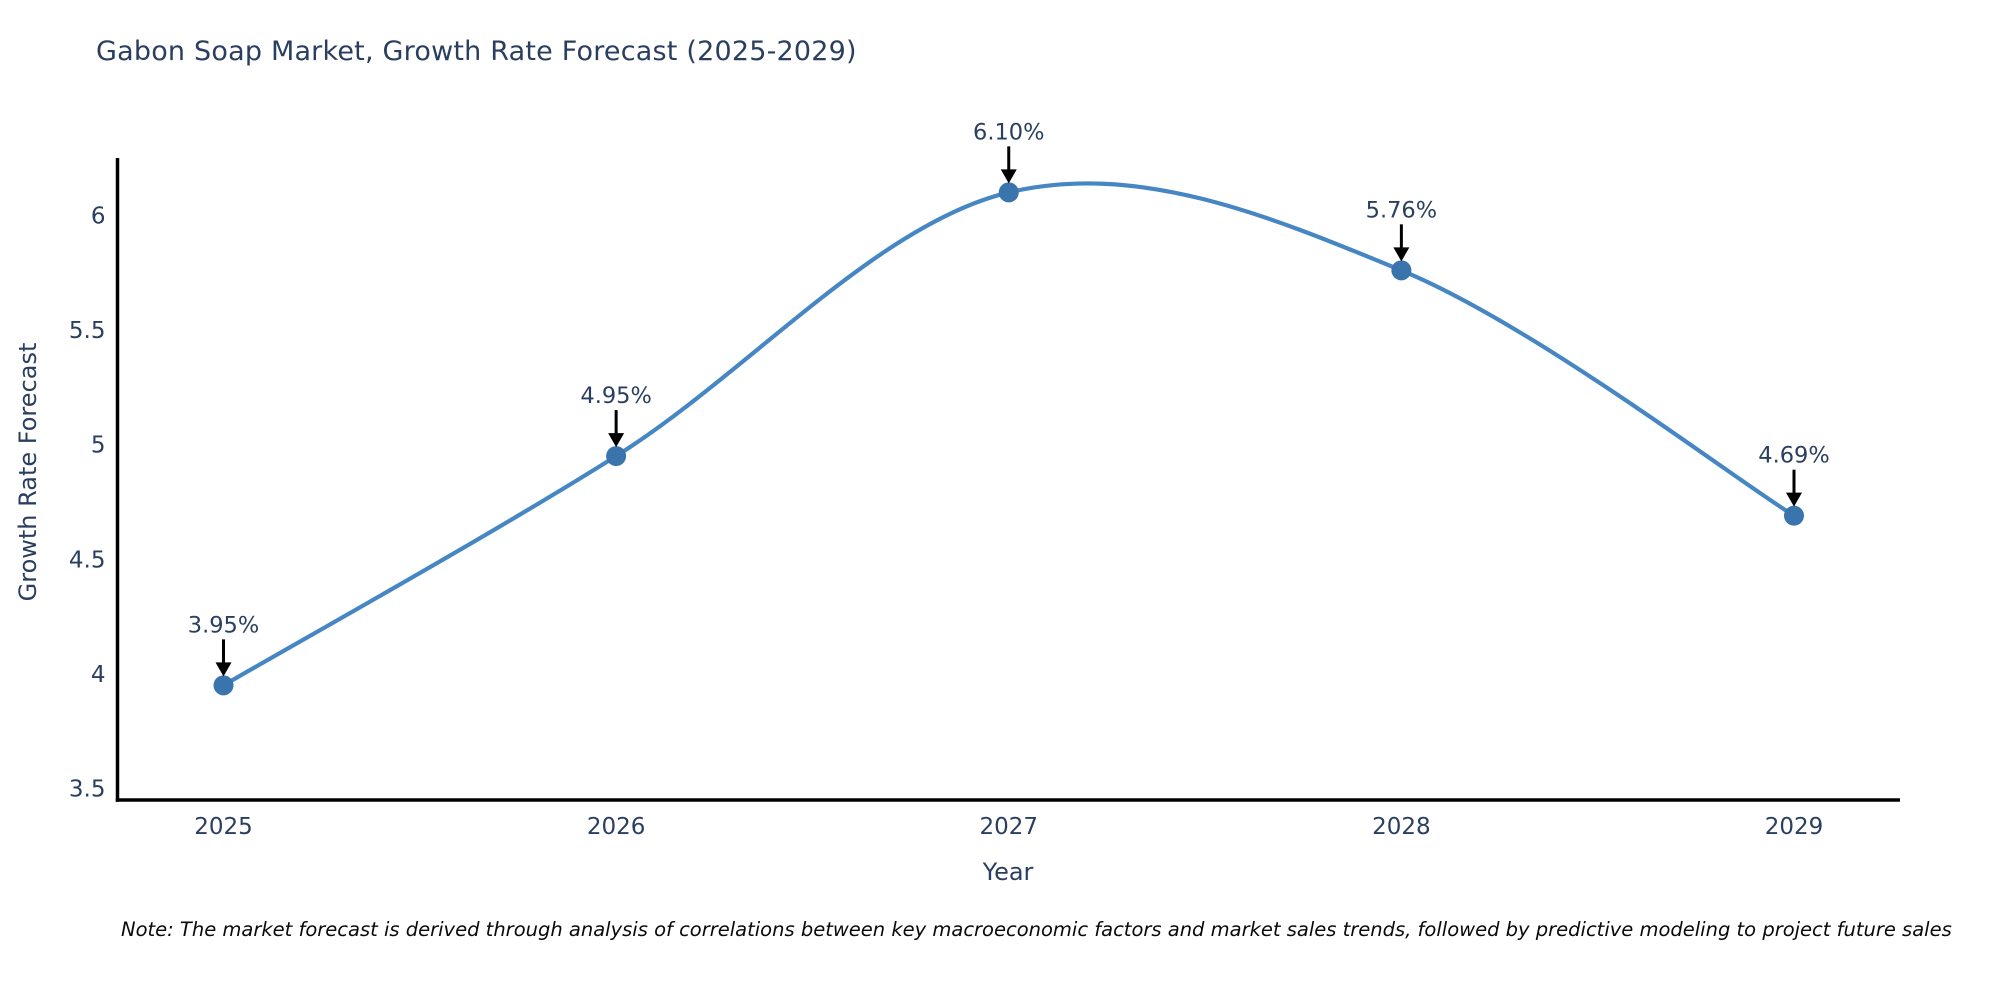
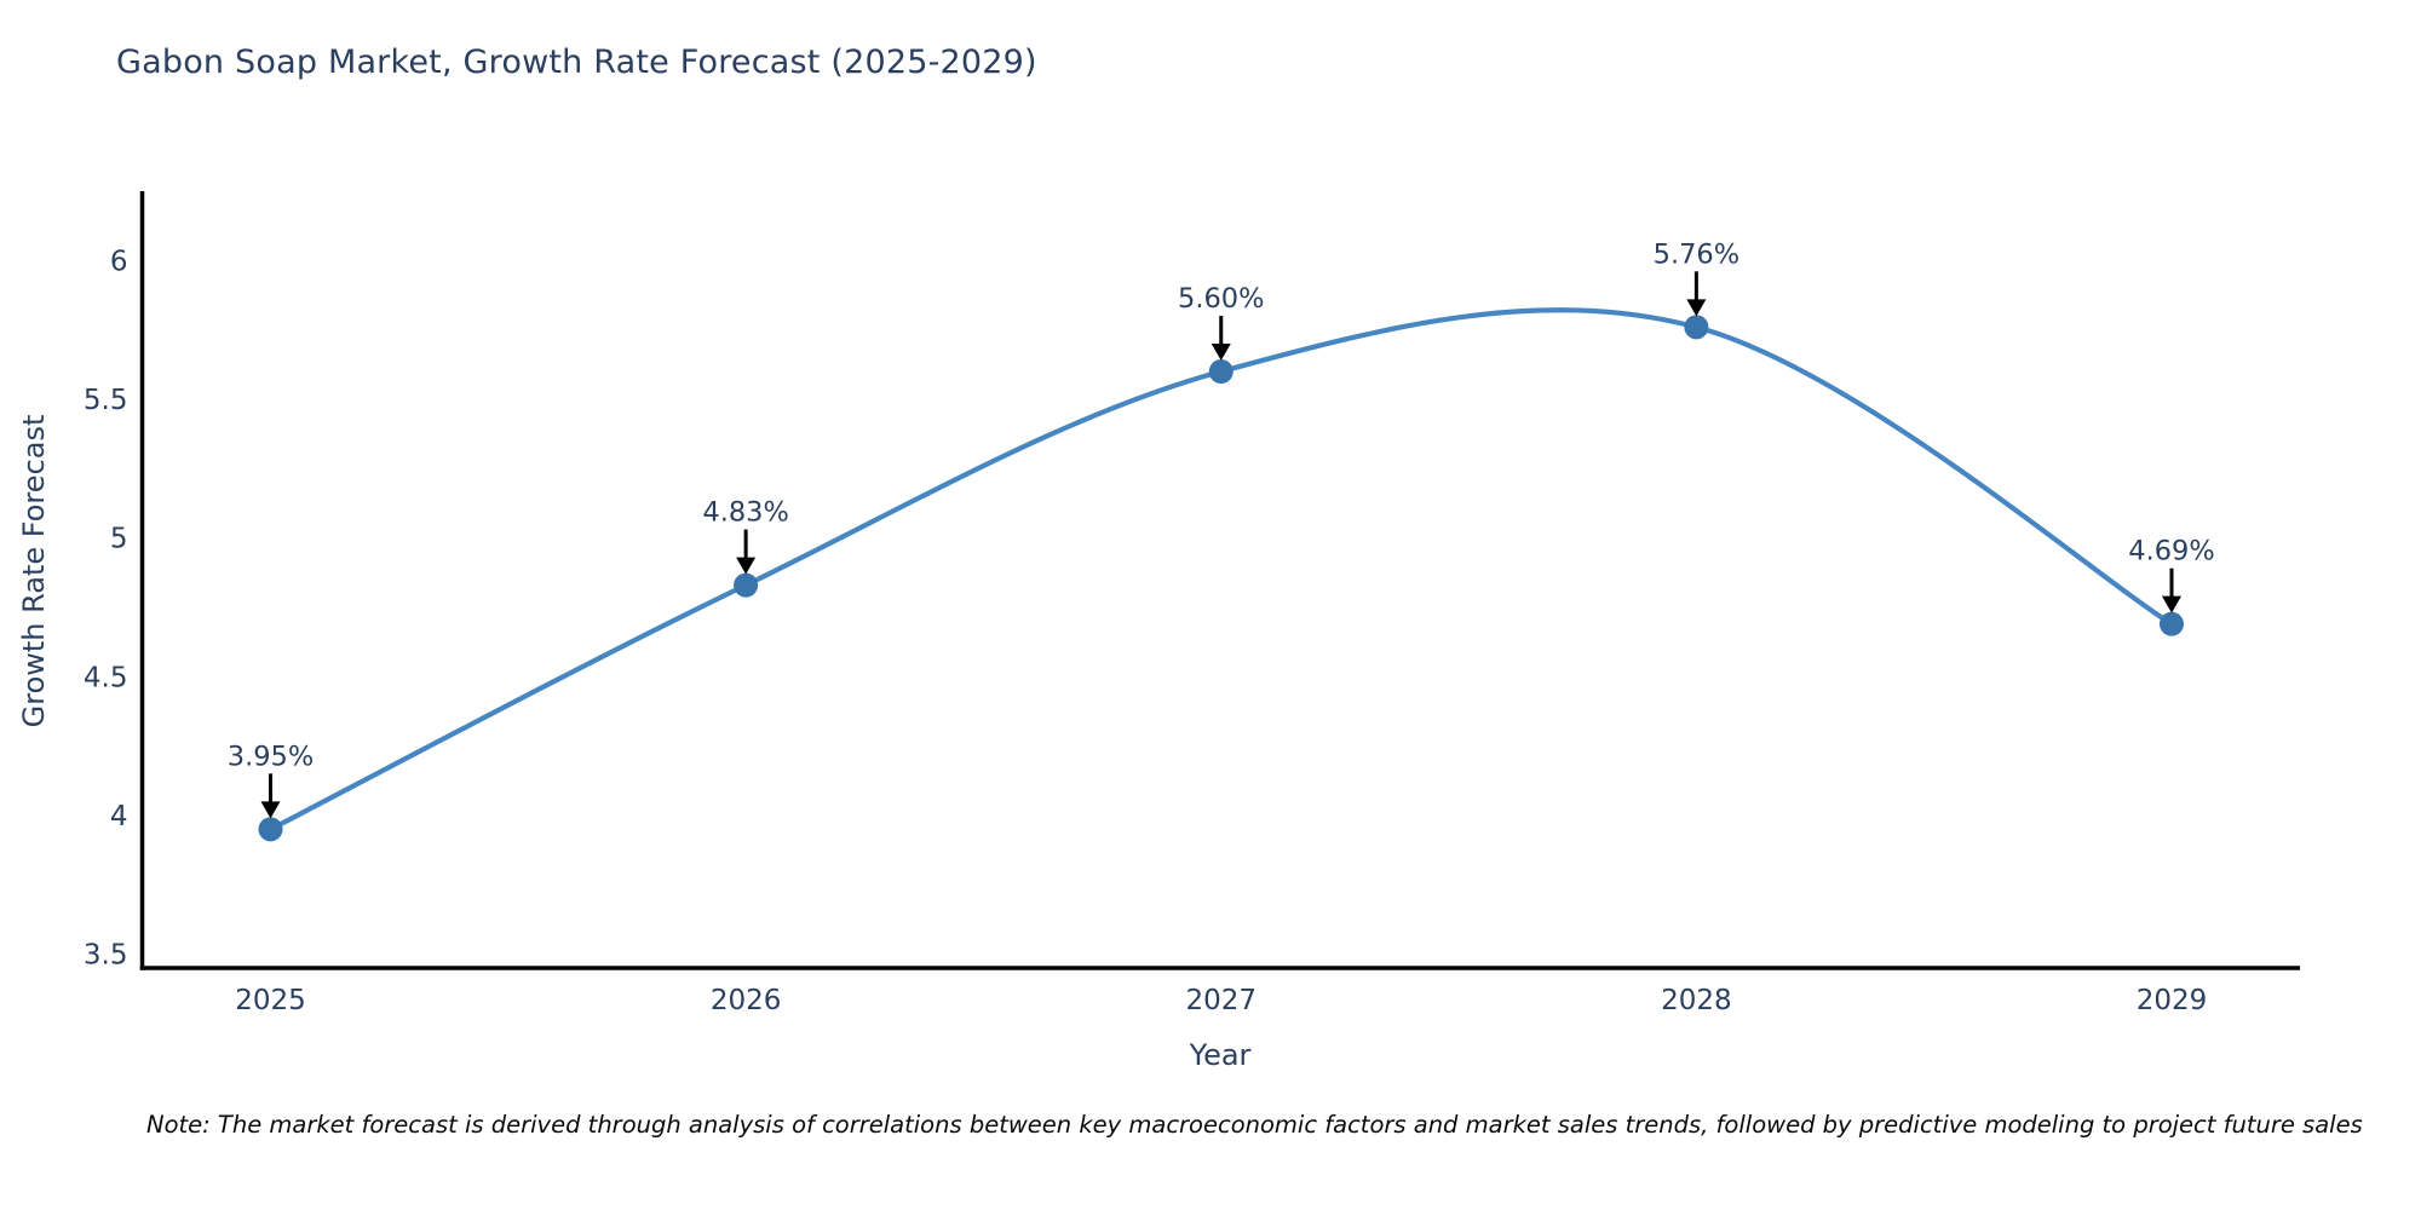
2026: 4.95% -> 4.83%
2027: 6.10% -> 5.60%
